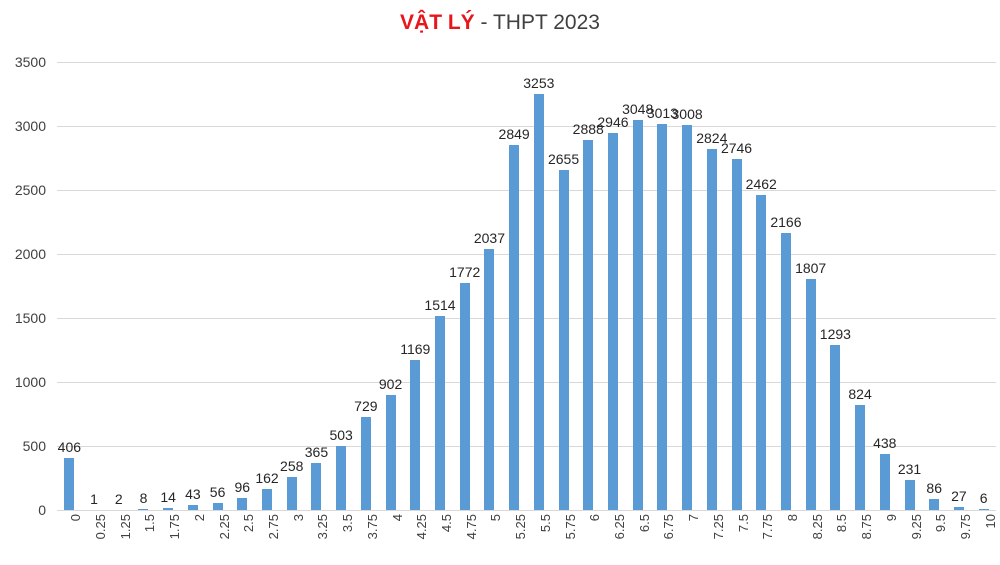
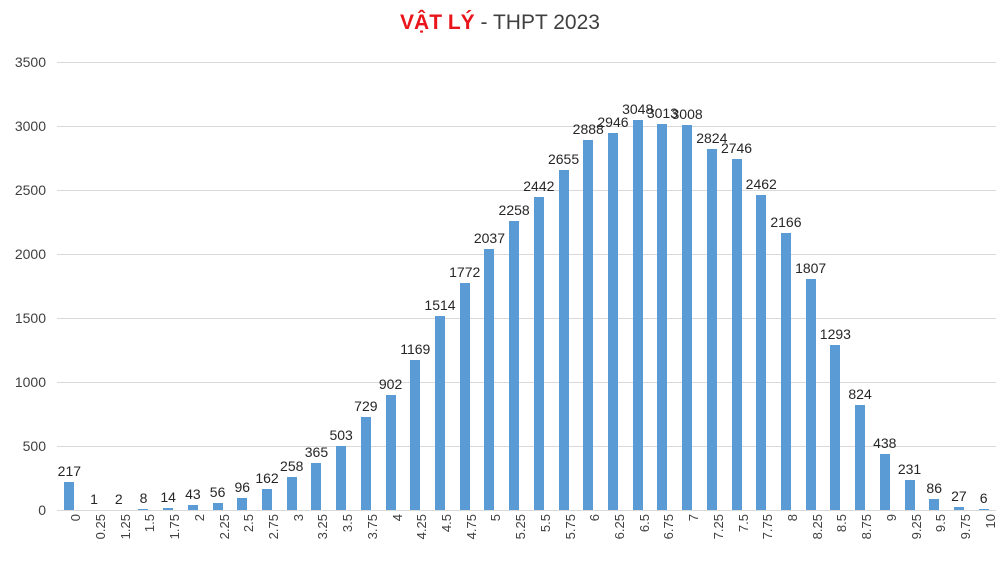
0: 406 -> 217
5.25: 2849 -> 2258
5.5: 3253 -> 2442
